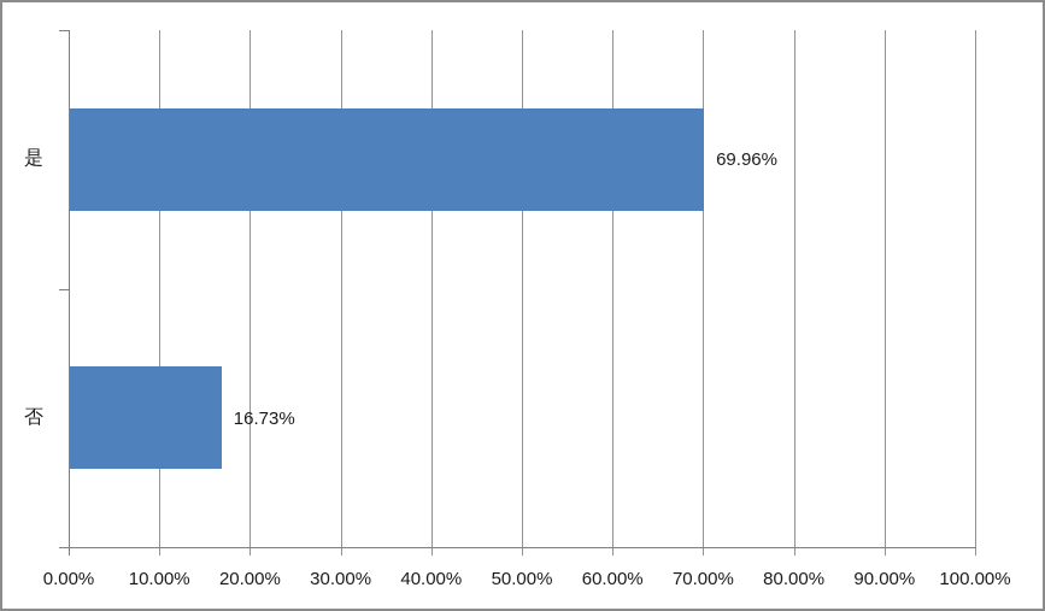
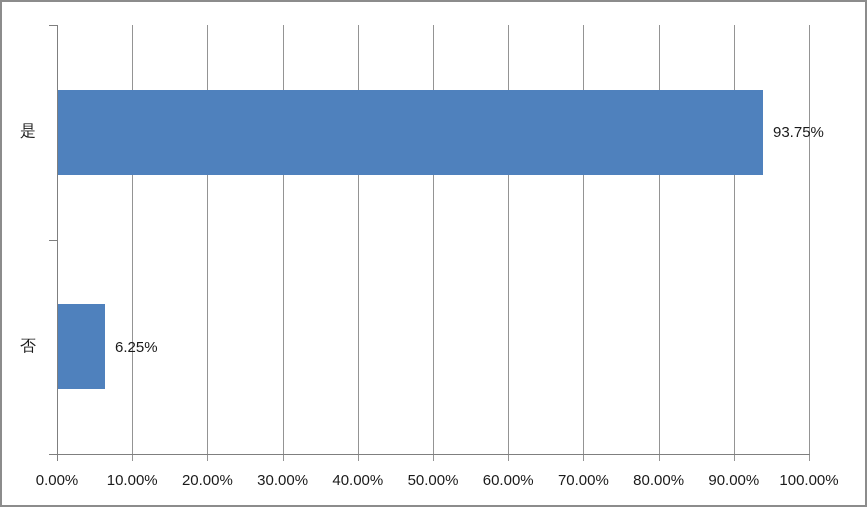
是: 69.96% -> 93.75%
否: 16.73% -> 6.25%
